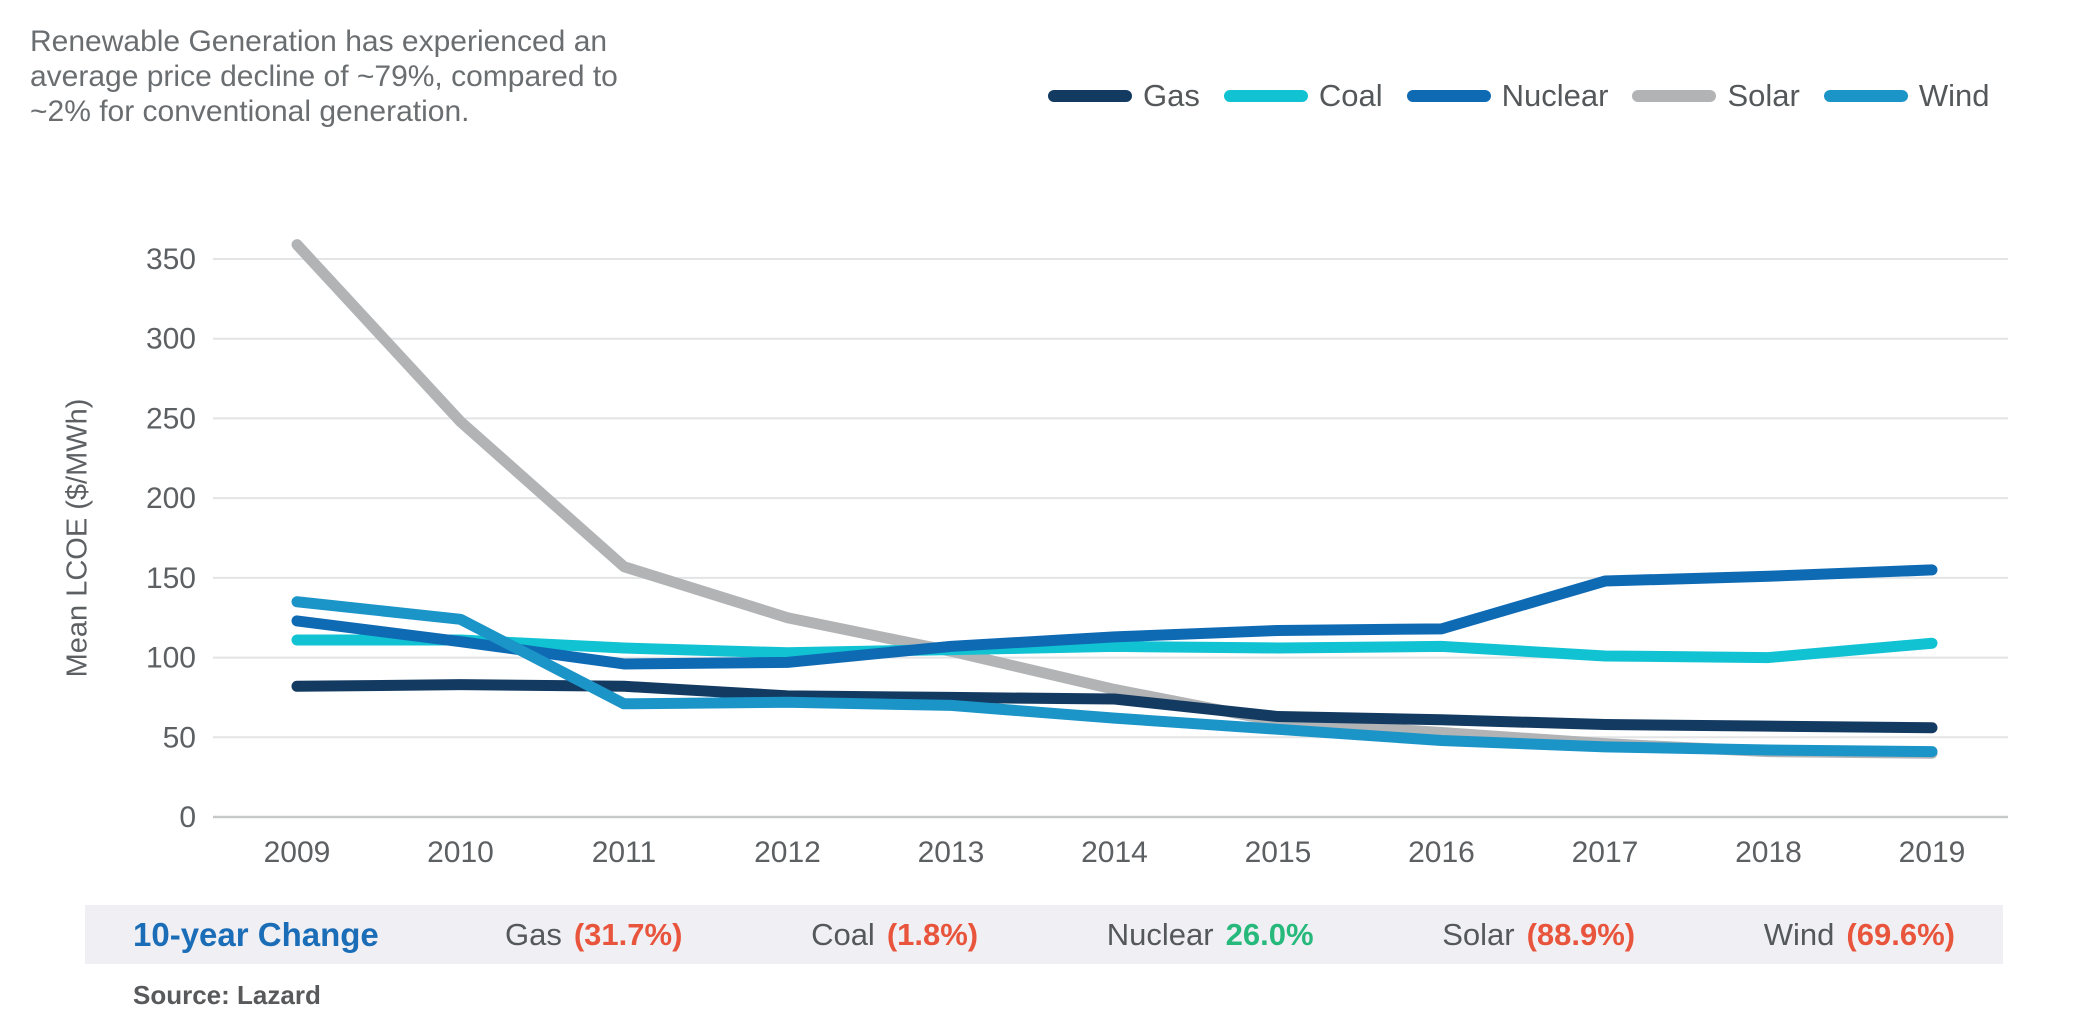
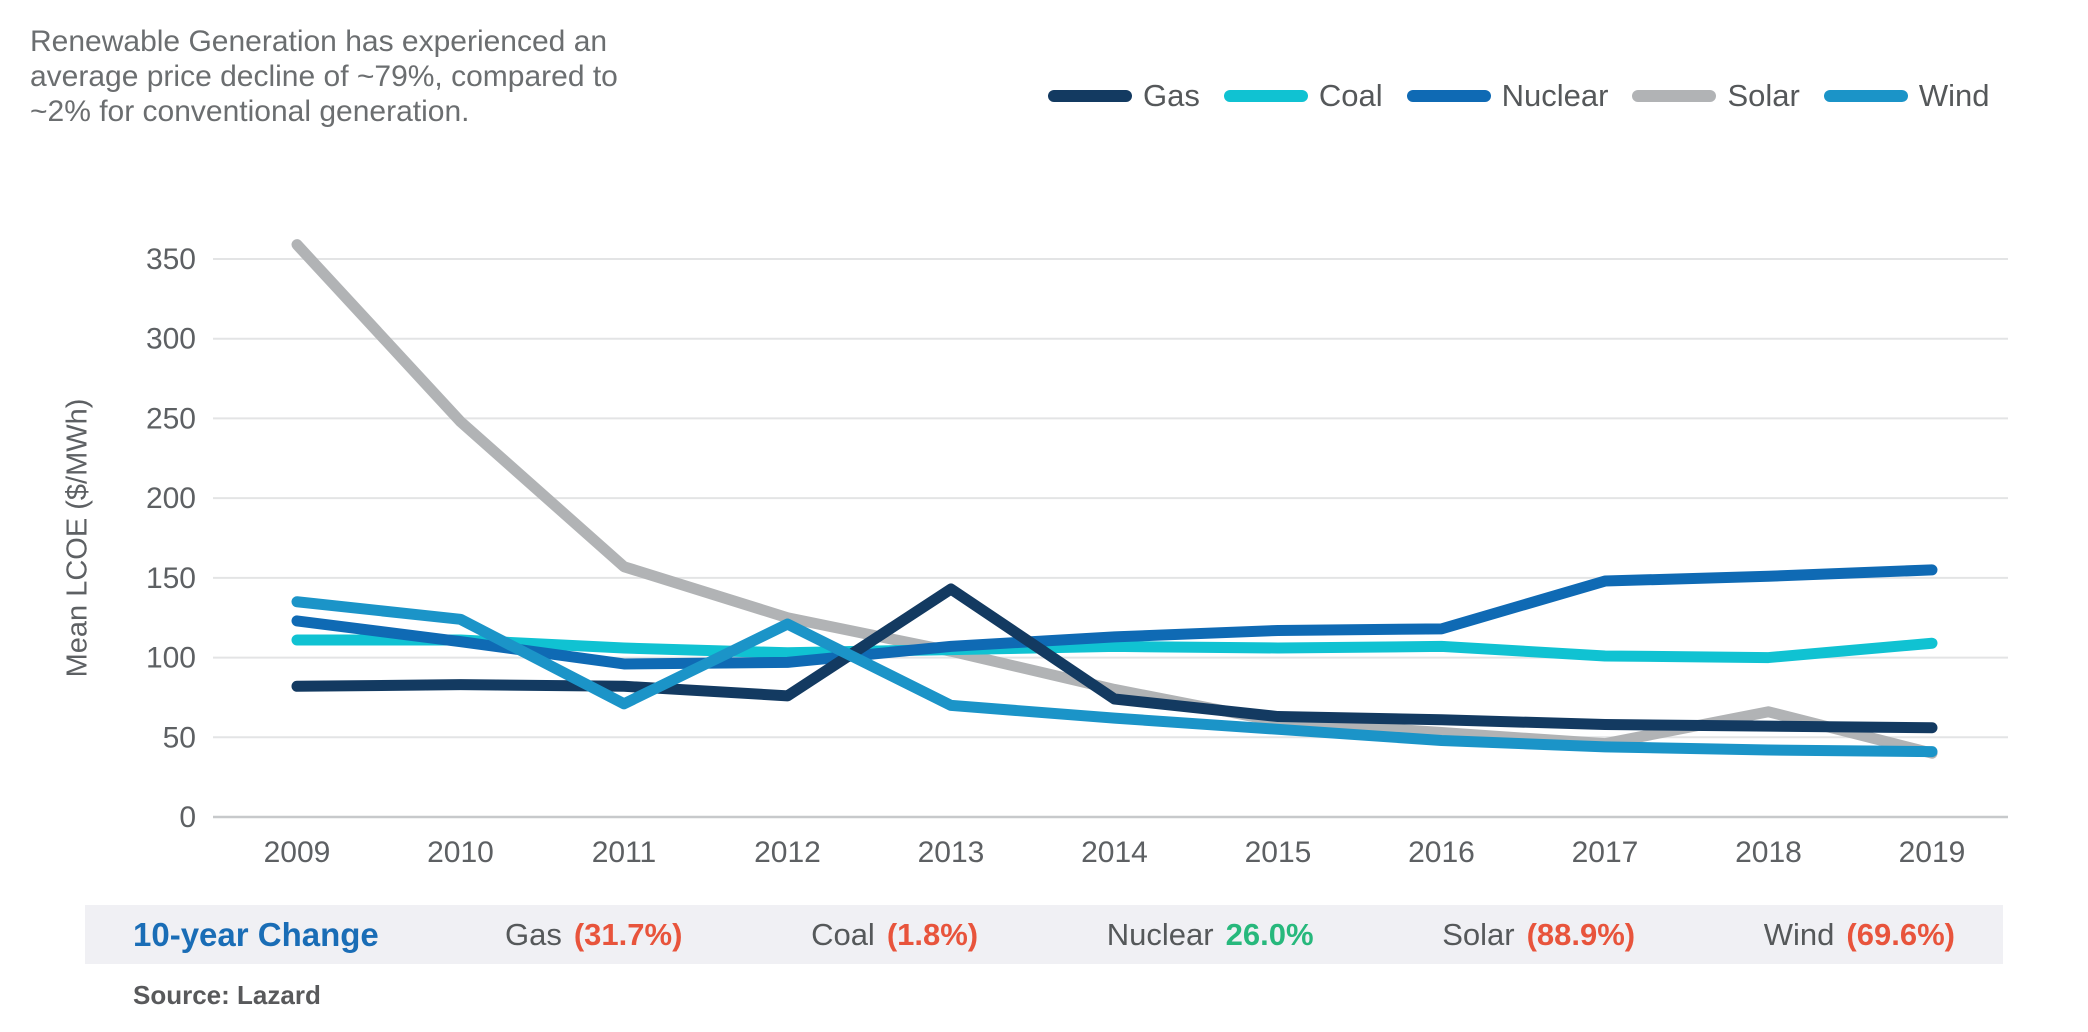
Wind/2012: 72 -> 121
Gas/2013: 75 -> 143
Solar/2018: 41 -> 66
